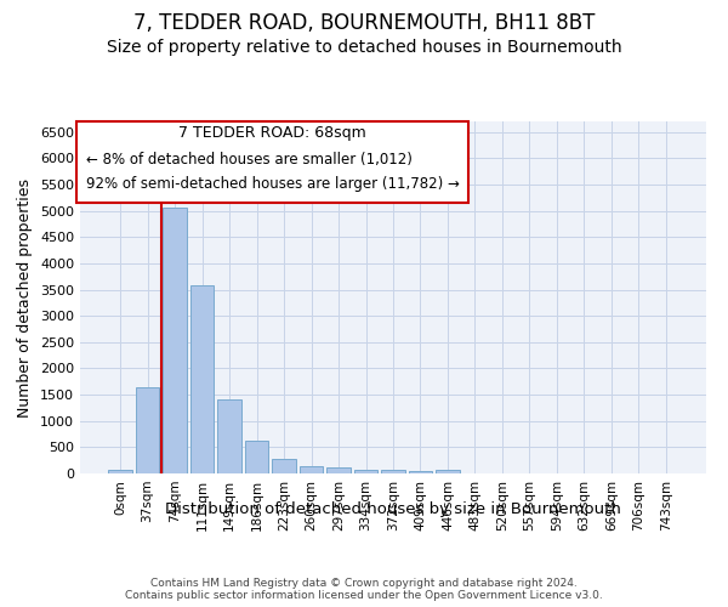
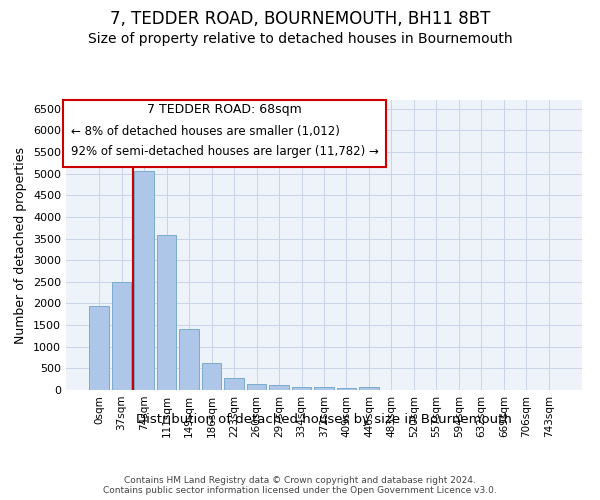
0sqm: 80 -> 1950
37sqm: 1650 -> 2500
